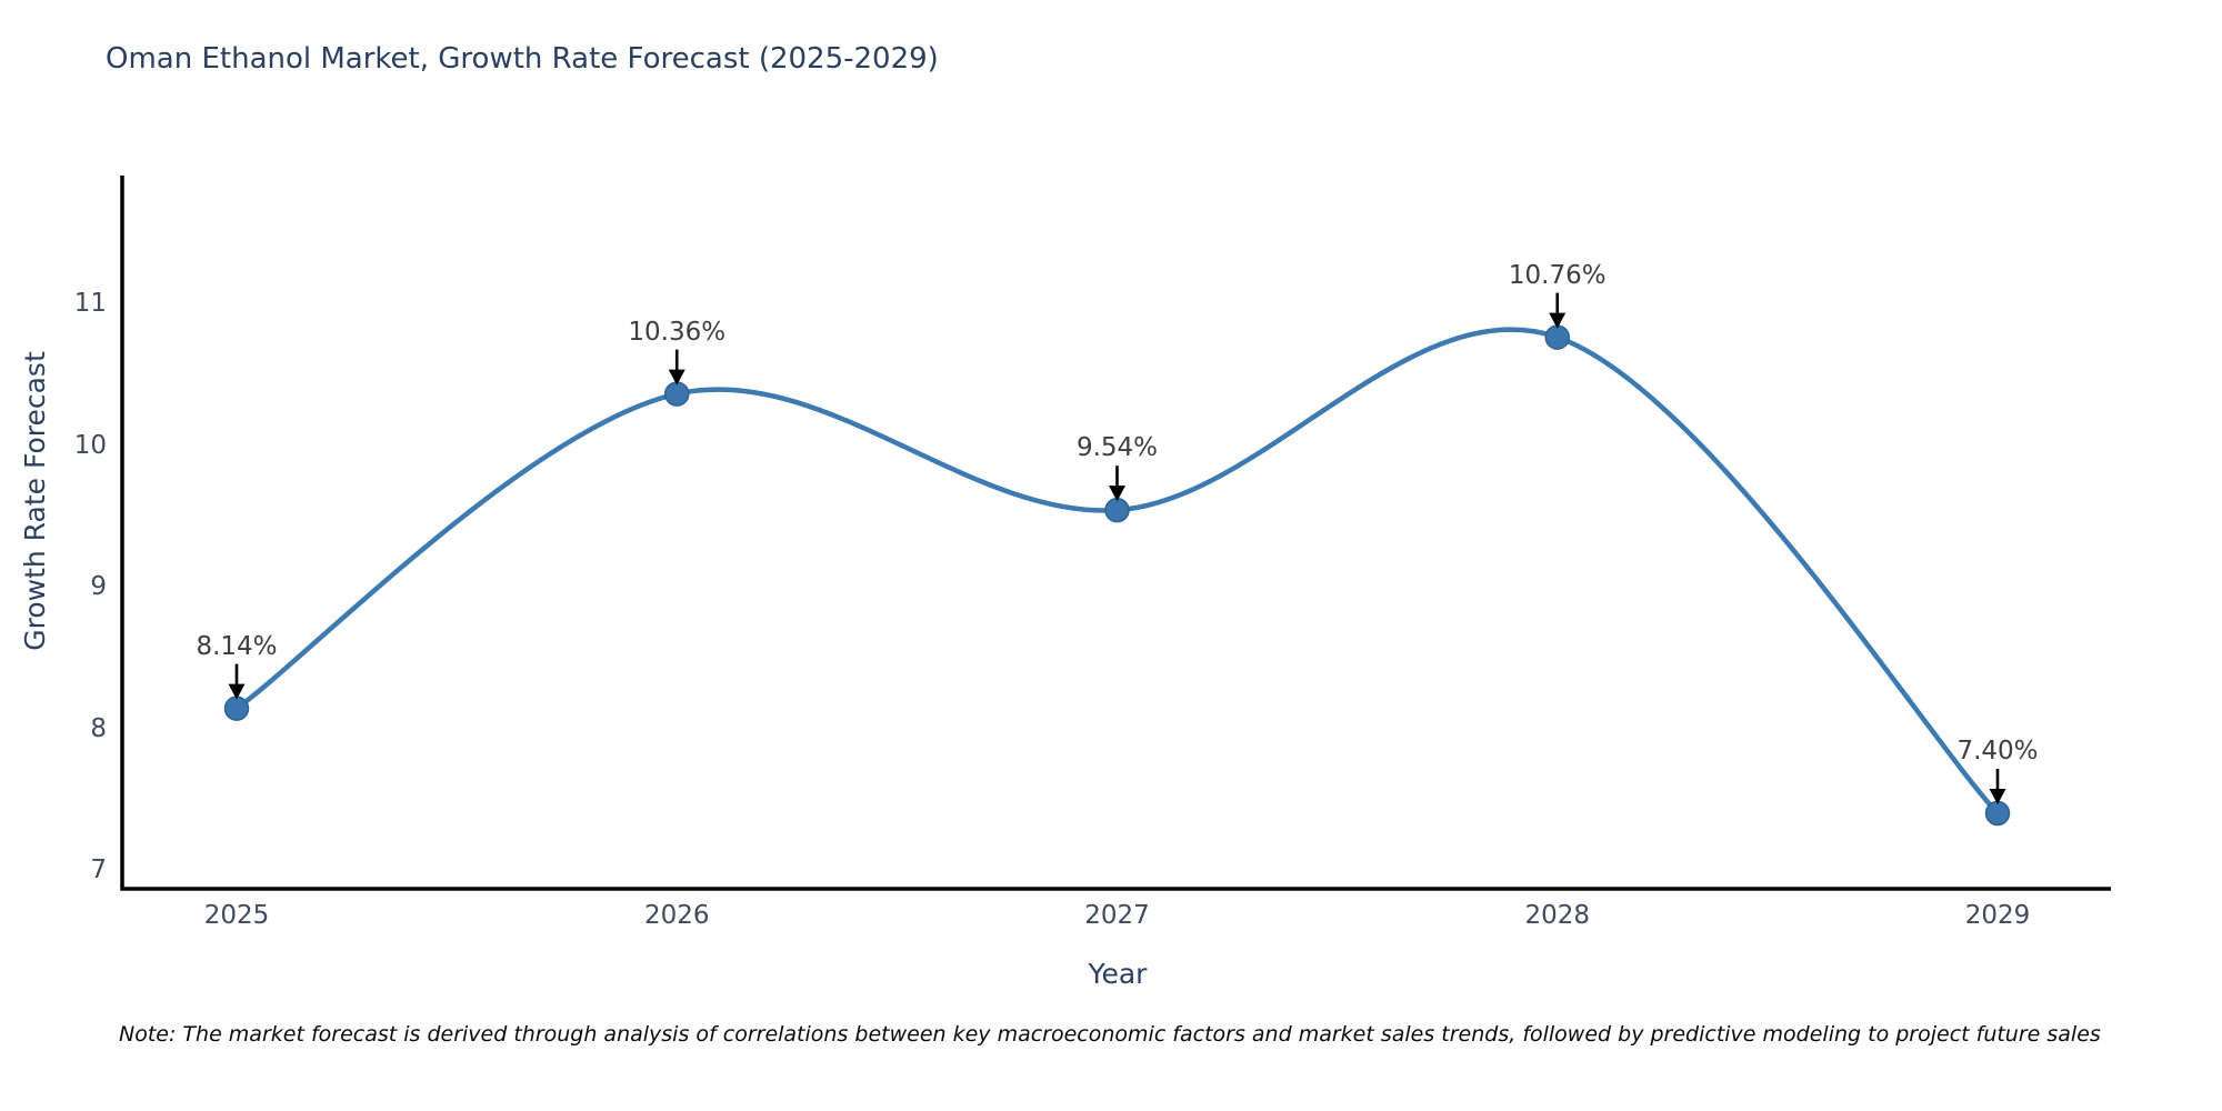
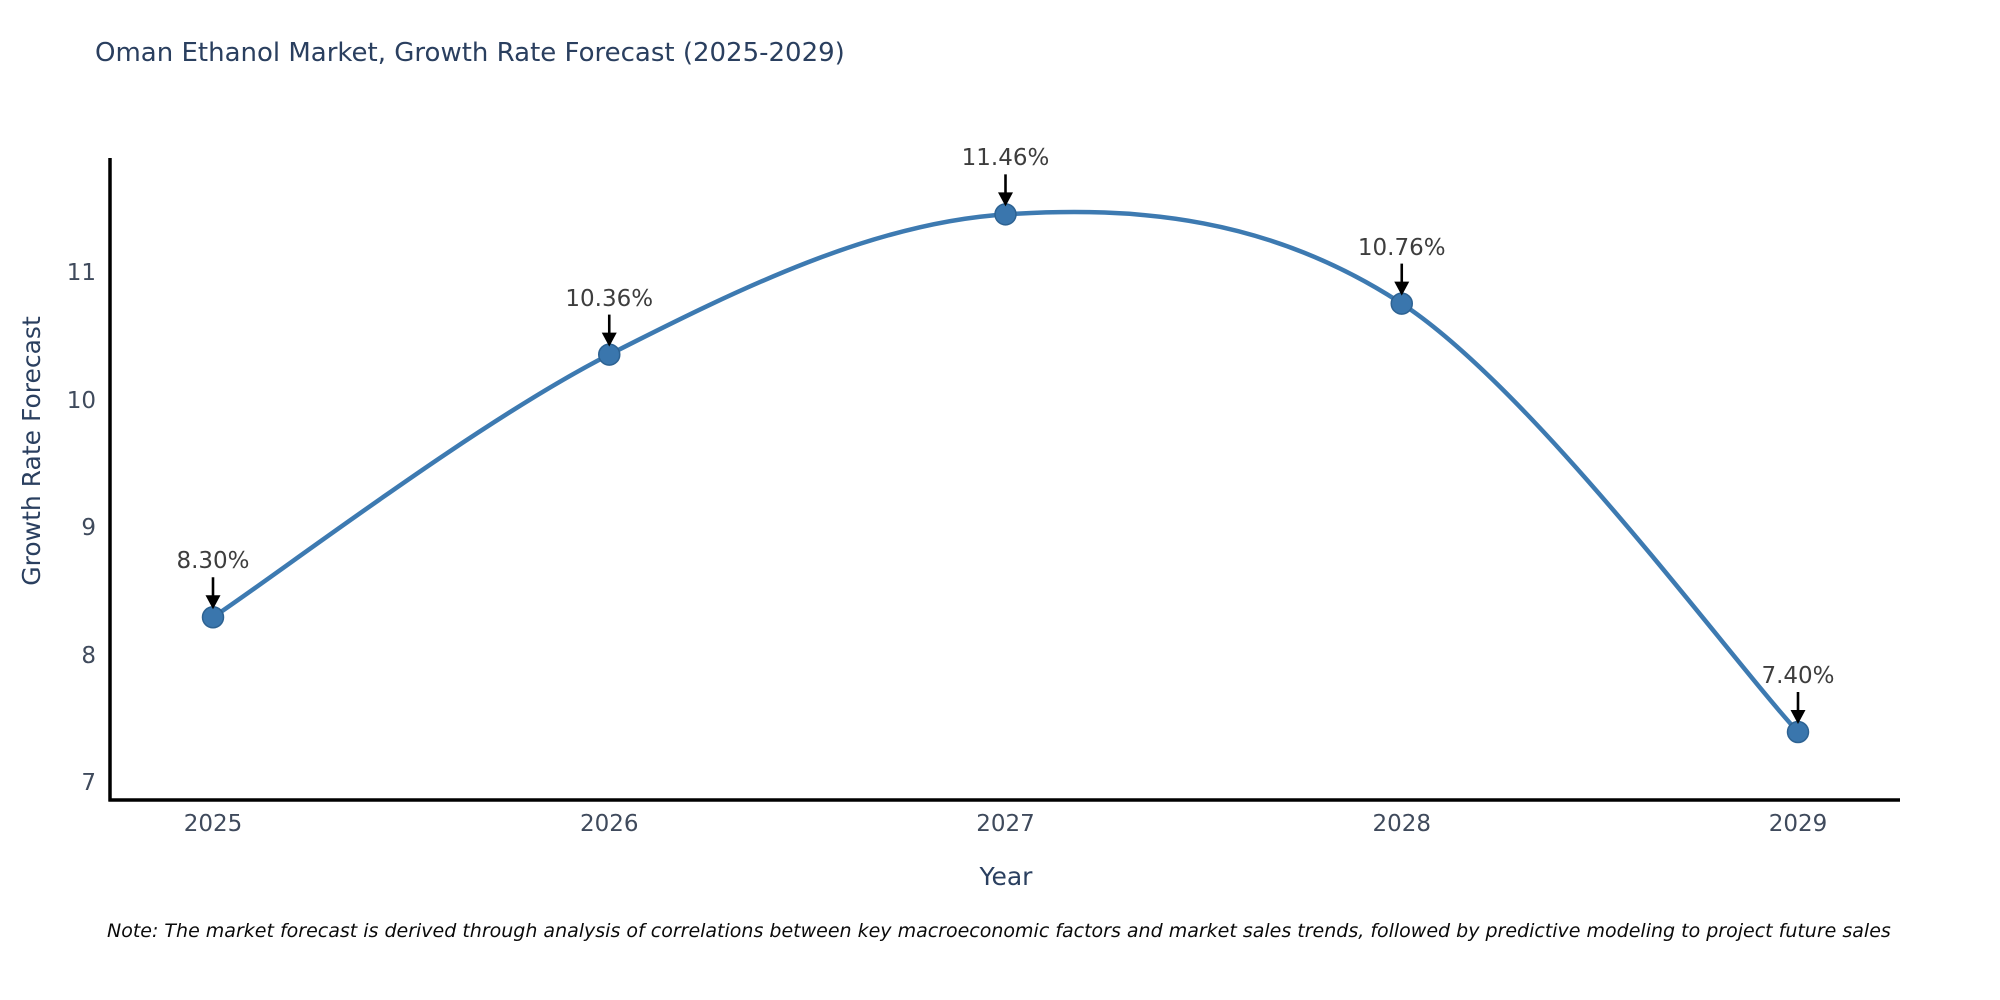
2025: 8.14% -> 8.30%
2027: 9.54% -> 11.46%
